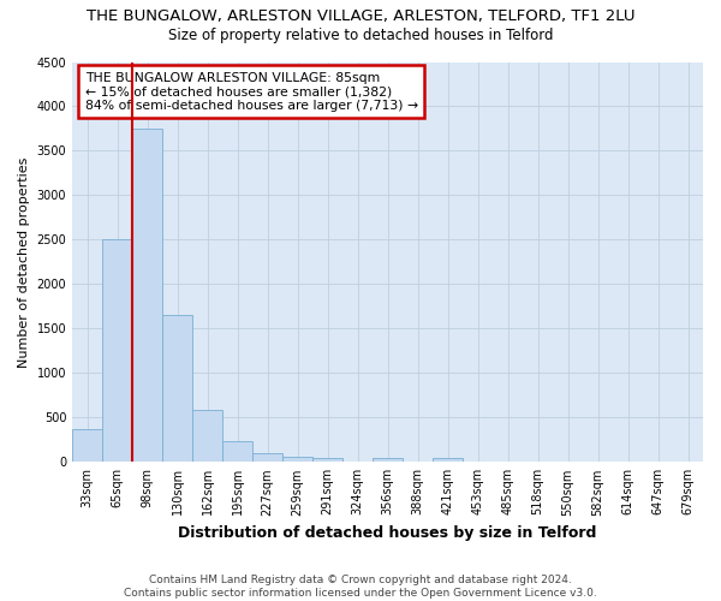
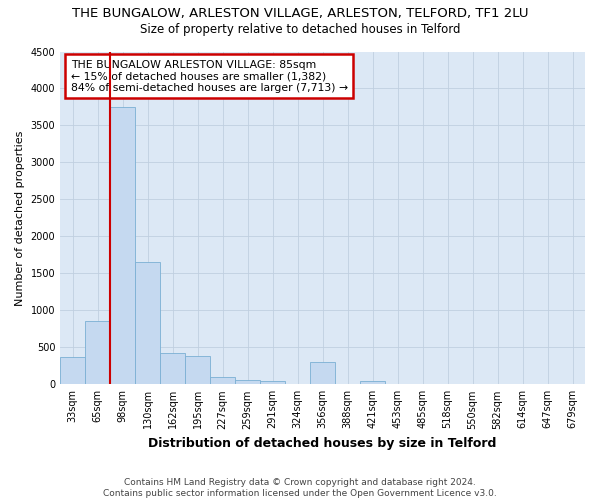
65sqm: 2500 -> 860
162sqm: 590 -> 420
195sqm: 230 -> 380
356sqm: 50 -> 300
